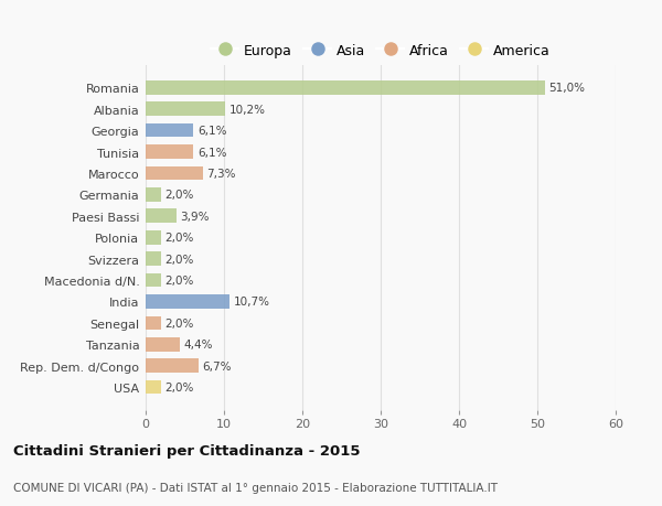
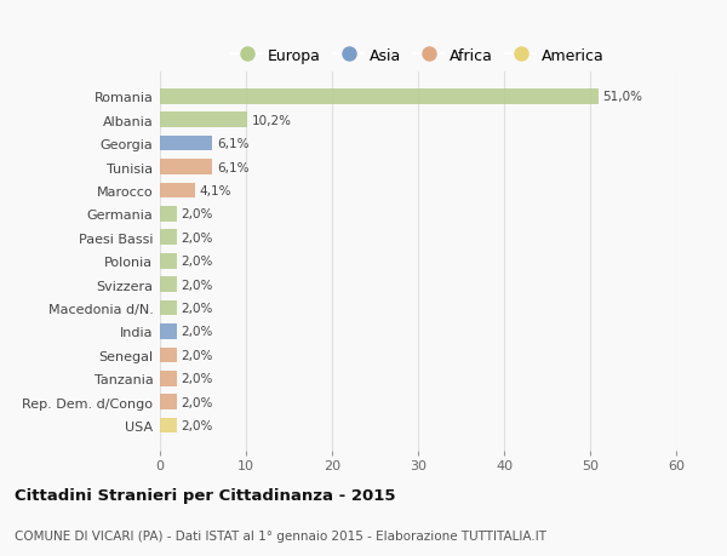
Marocco: 7,3% -> 4,1%
Paesi Bassi: 3,9% -> 2,0%
India: 10,7% -> 2,0%
Tanzania: 4,4% -> 2,0%
Rep. Dem. d/Congo: 6,7% -> 2,0%
